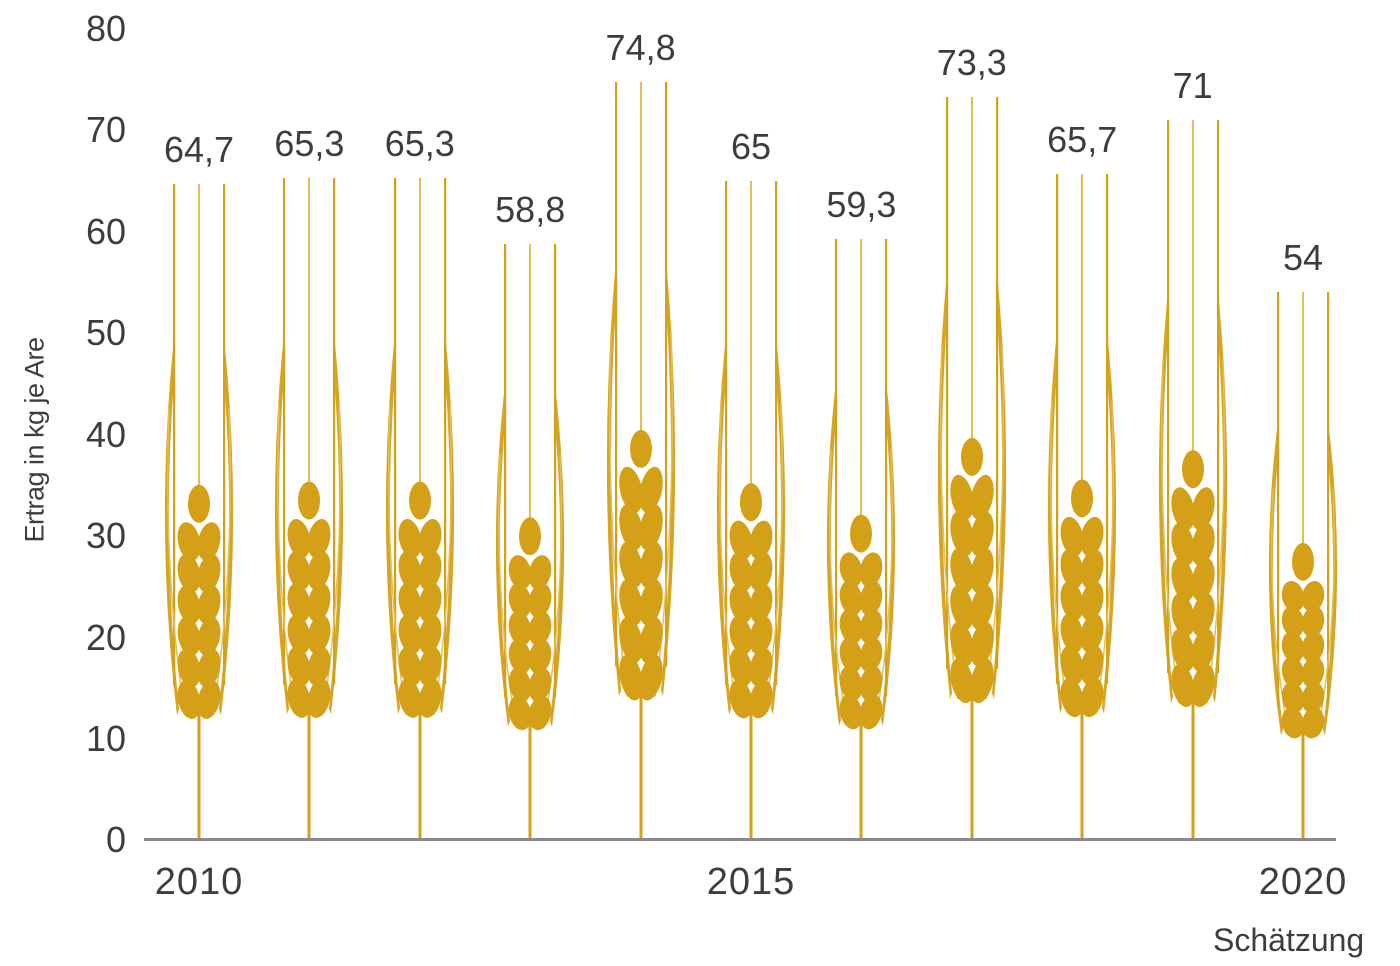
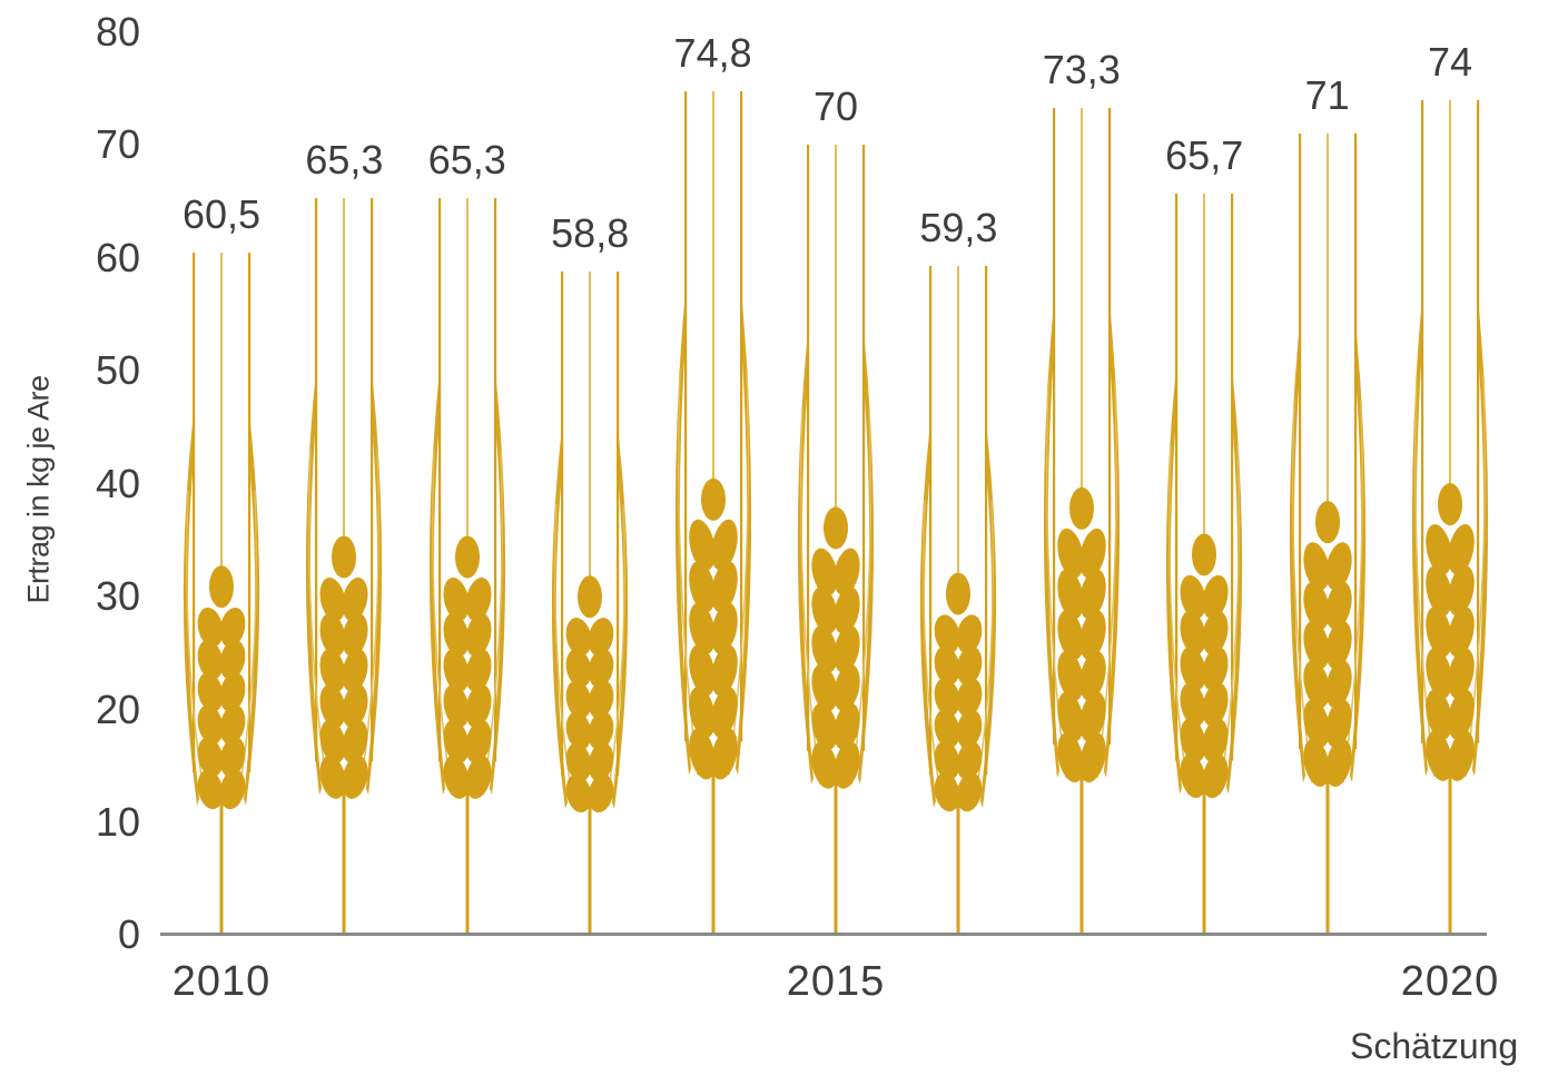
2010: 64,7 -> 60,5
2015: 65 -> 70
2020: 54 -> 74
